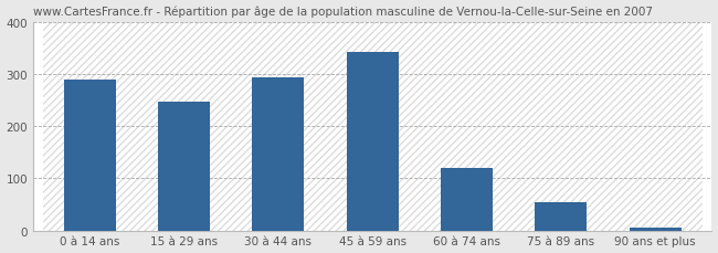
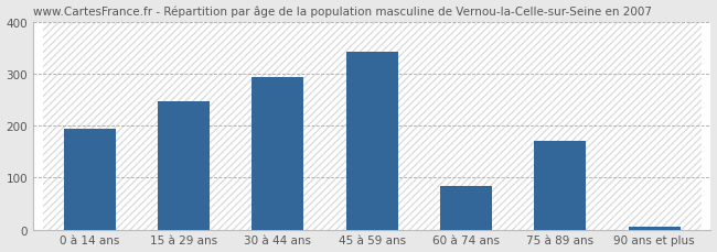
0 à 14 ans: 290 -> 195
60 à 74 ans: 121 -> 85
75 à 89 ans: 55 -> 170
